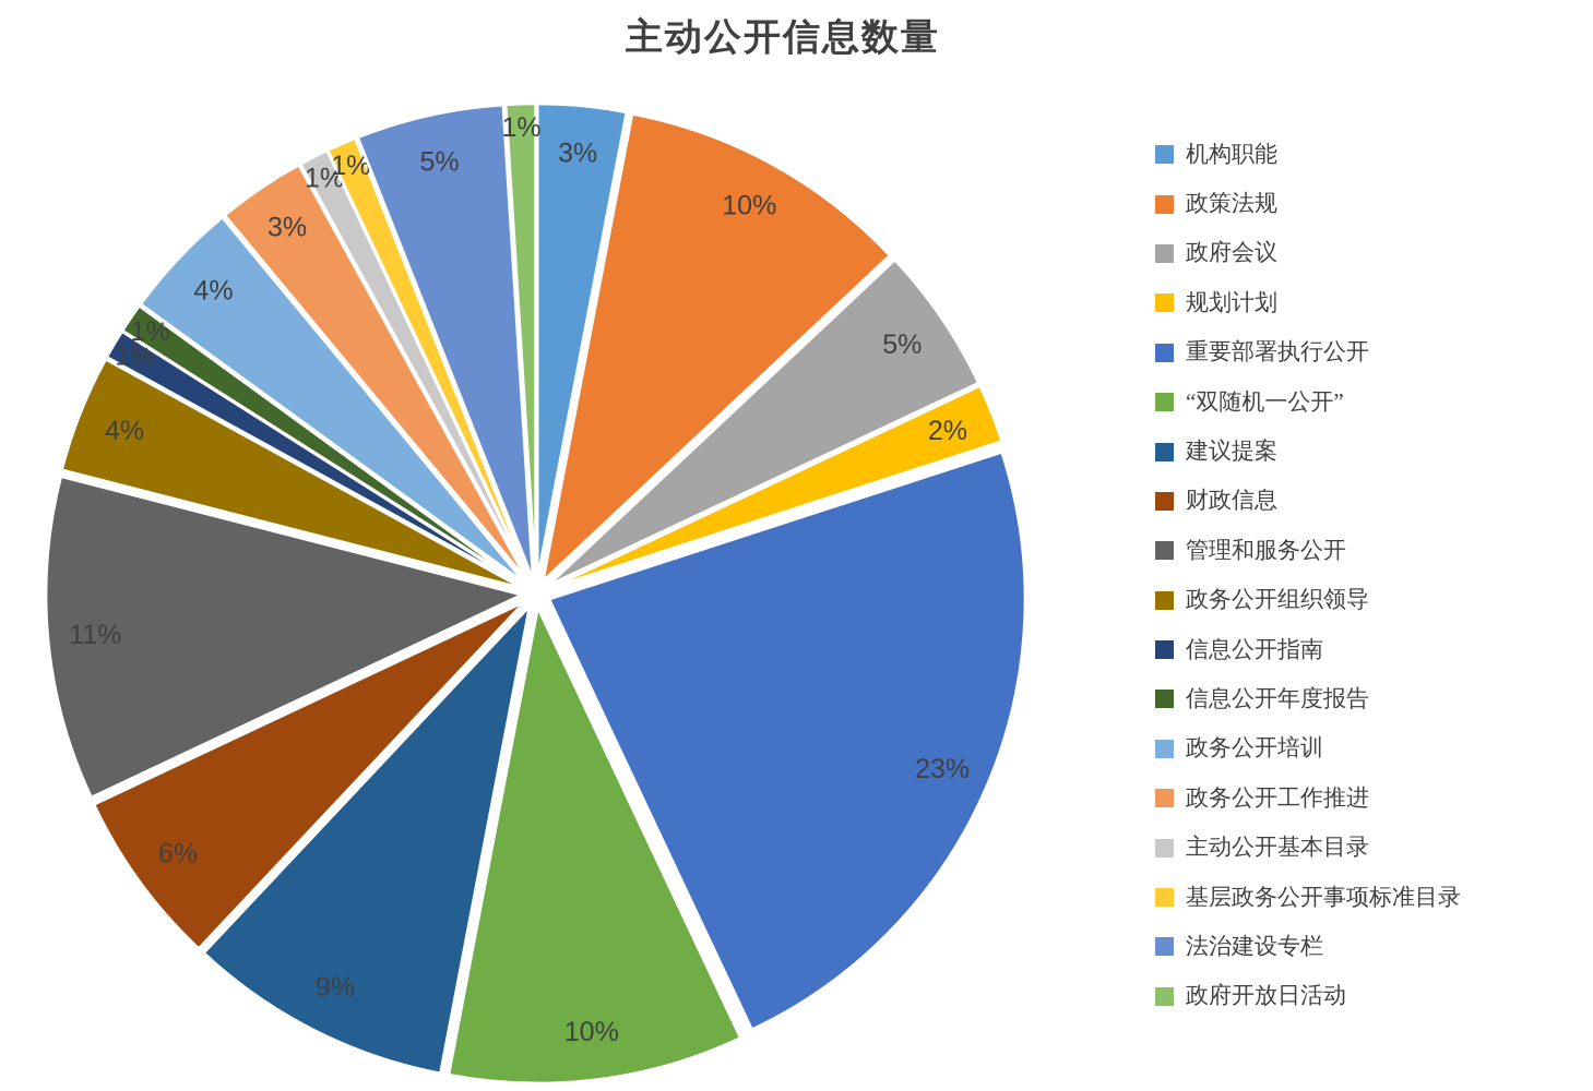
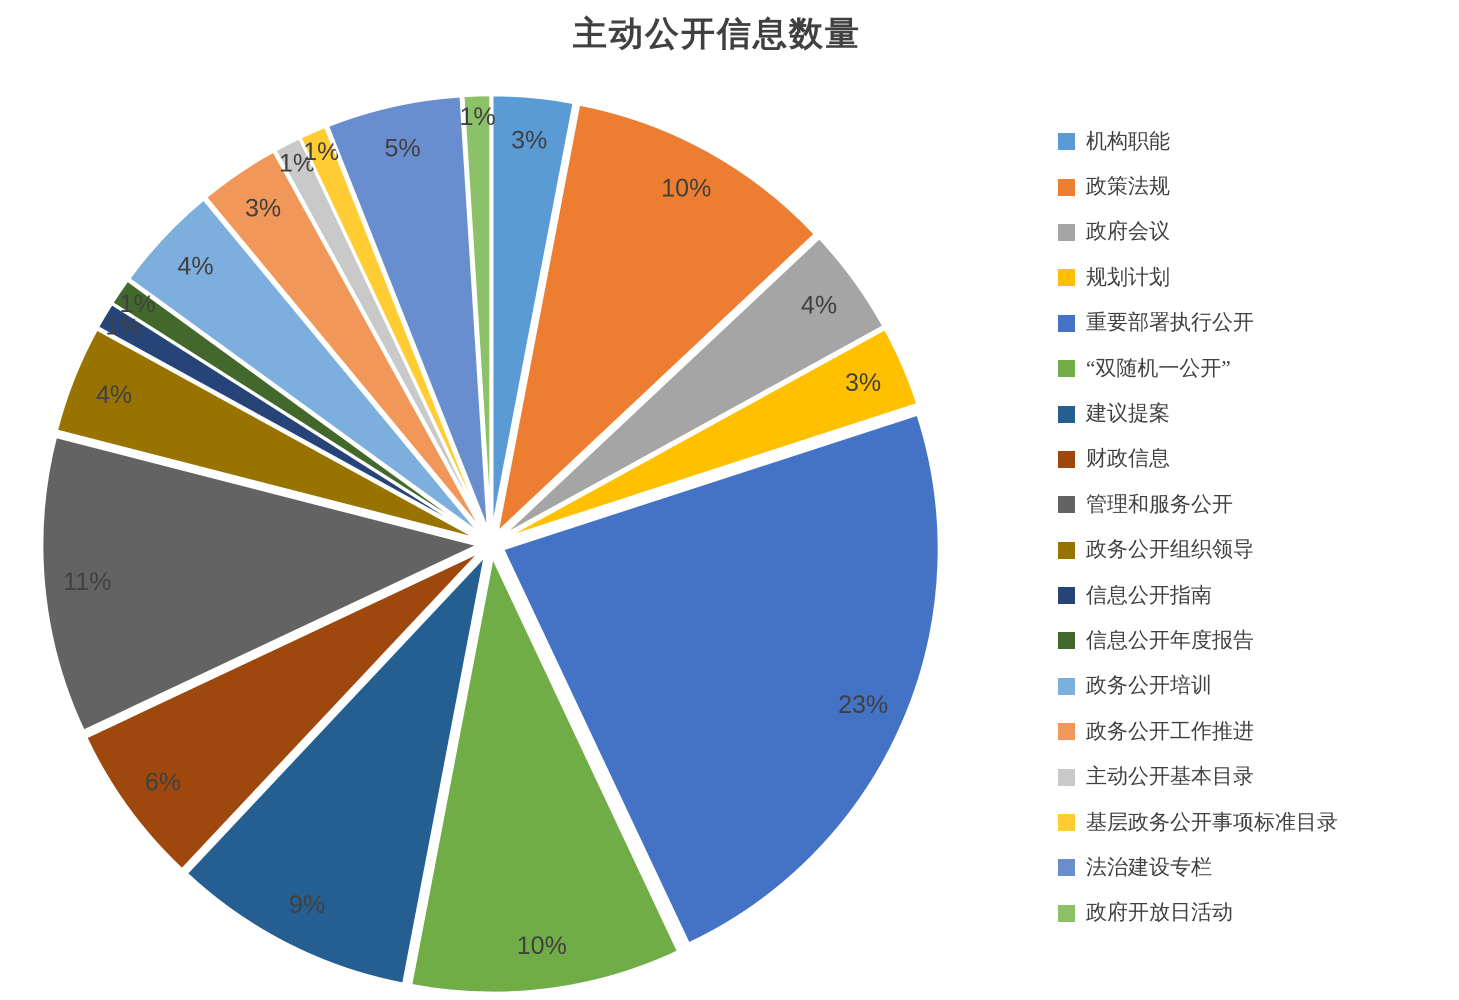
政府会议: 5% -> 4%
规划计划: 2% -> 3%
